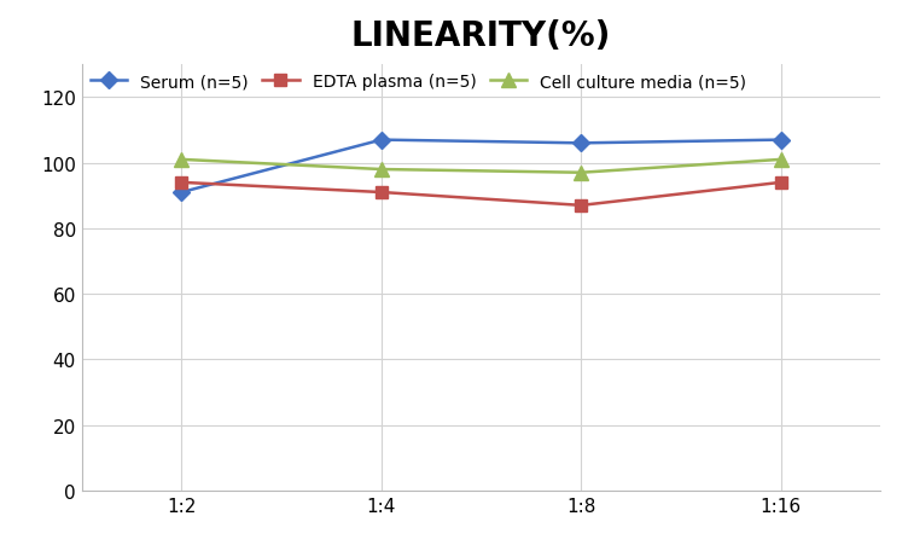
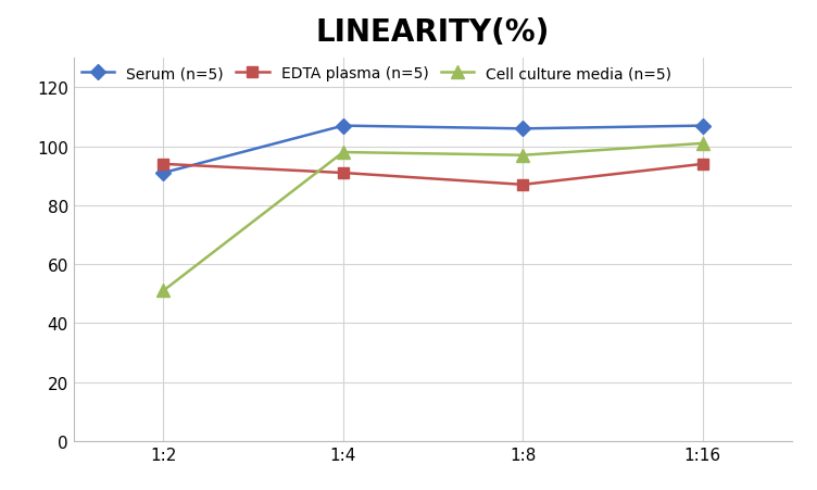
Cell culture media (n=5)/1:2: 101 -> 51
